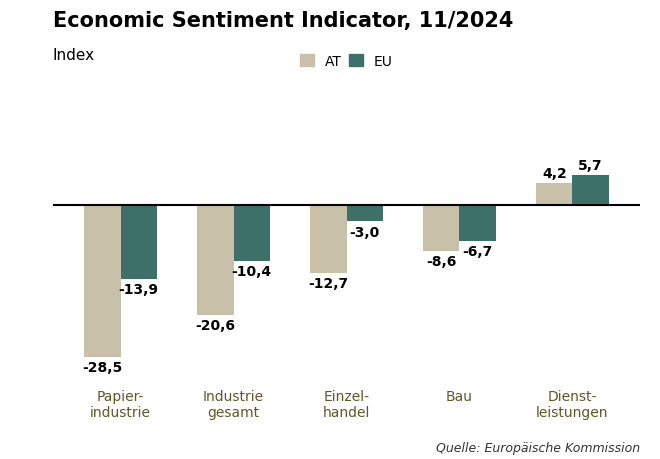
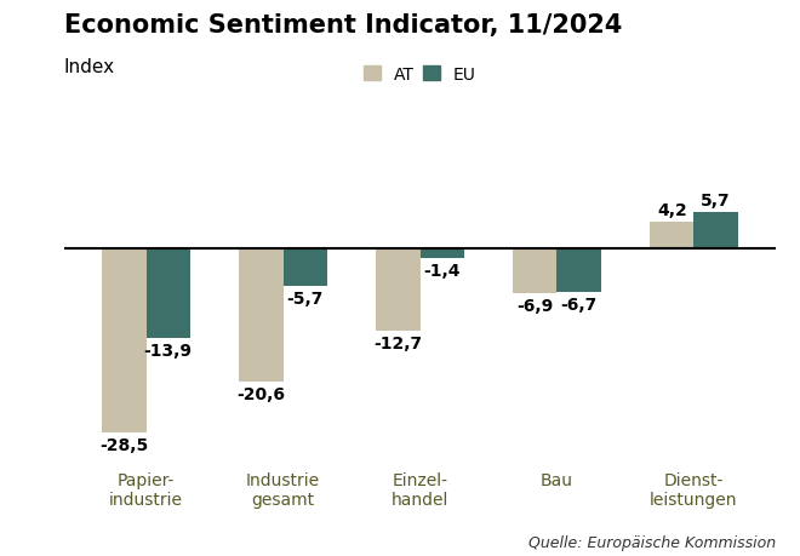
EU/Industrie gesamt: -10,4 -> -5,7
EU/Einzel- handel: -3,0 -> -1,4
AT/Bau: -8,6 -> -6,9
